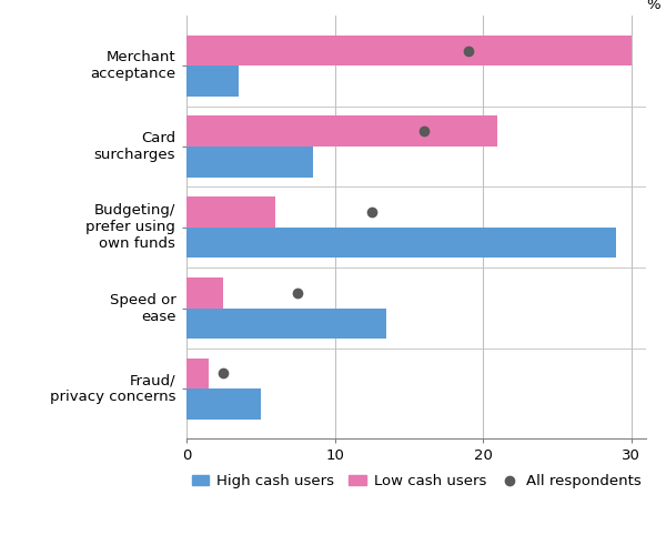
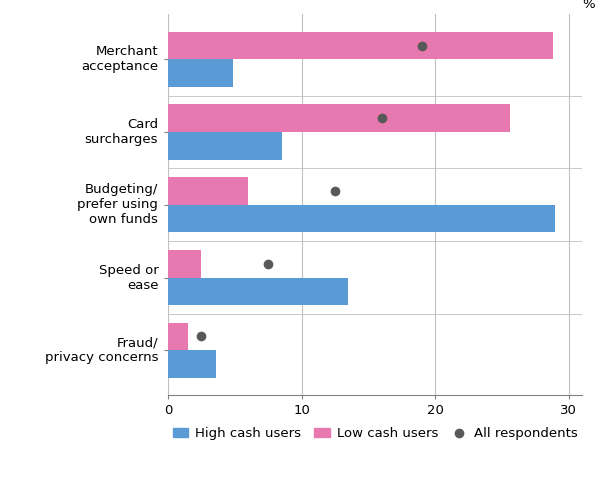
Low cash users/Merchant acceptance: 30.0 -> 28.8
High cash users/Merchant acceptance: 3.5 -> 4.9
Low cash users/Card surcharges: 21.0 -> 25.6
High cash users/Fraud/ privacy concerns: 5.0 -> 3.6
